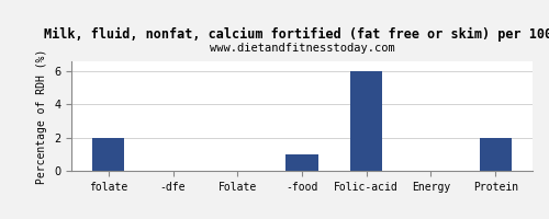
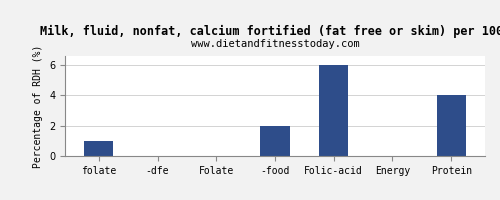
folate: 2 -> 1
-food: 1 -> 2
Protein: 2 -> 4
